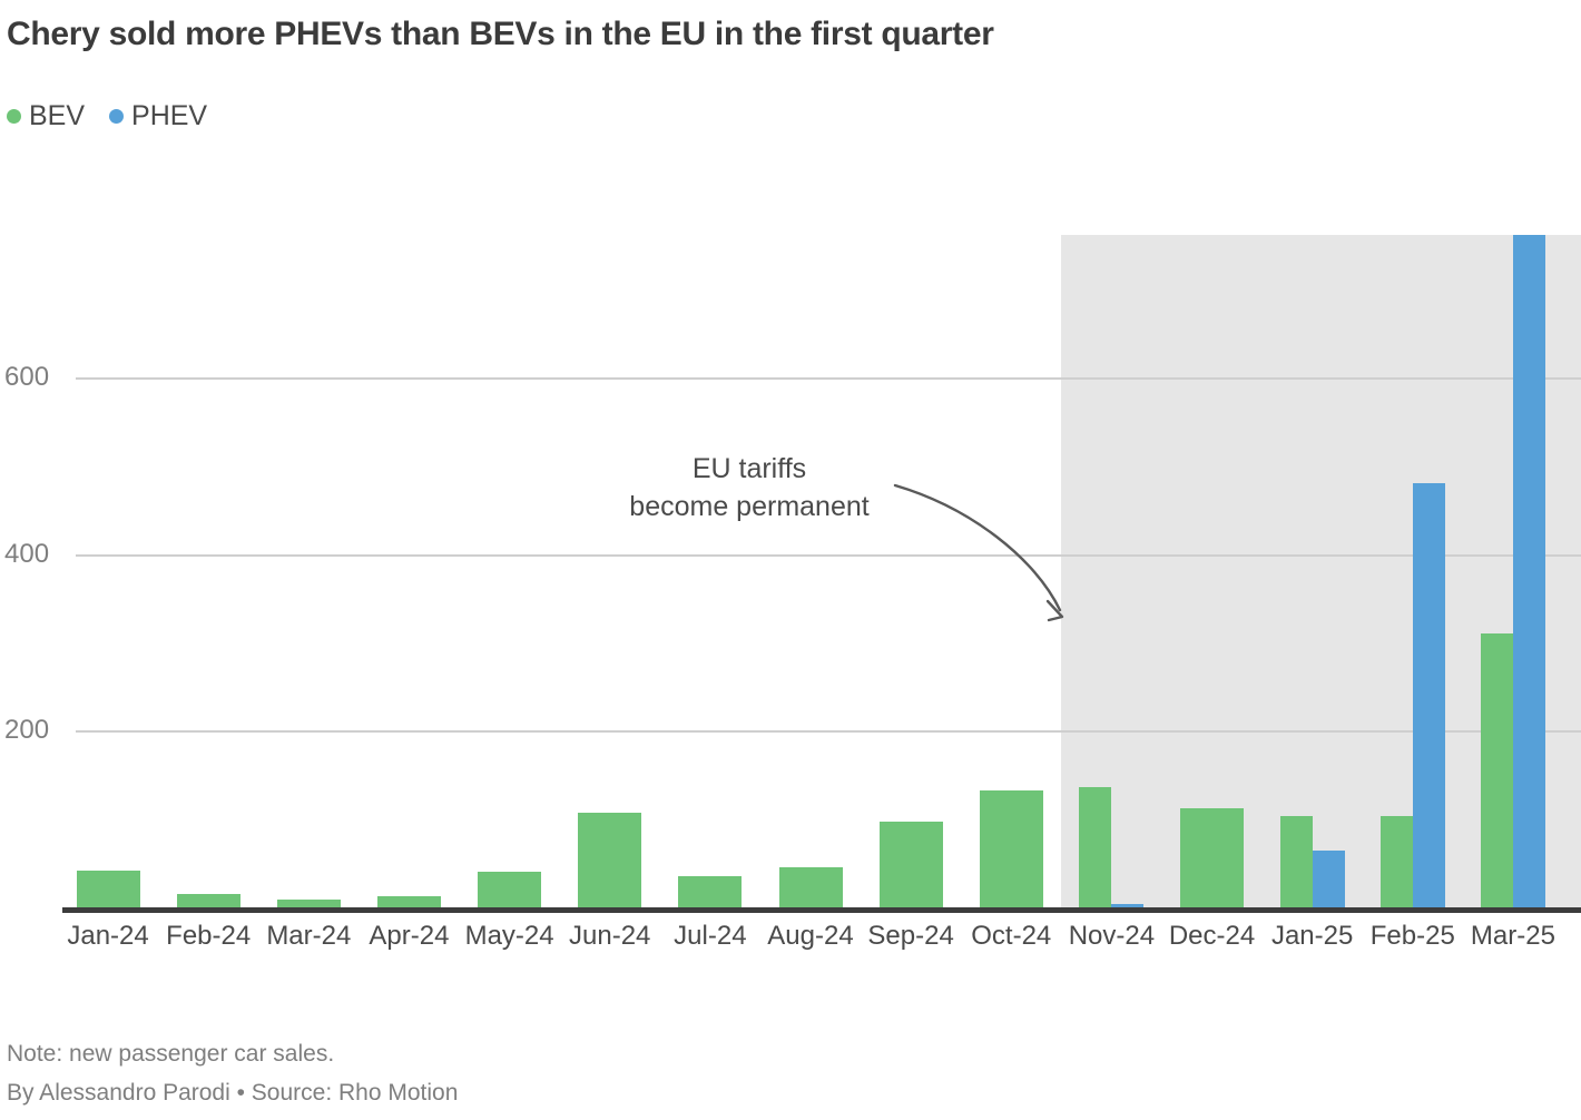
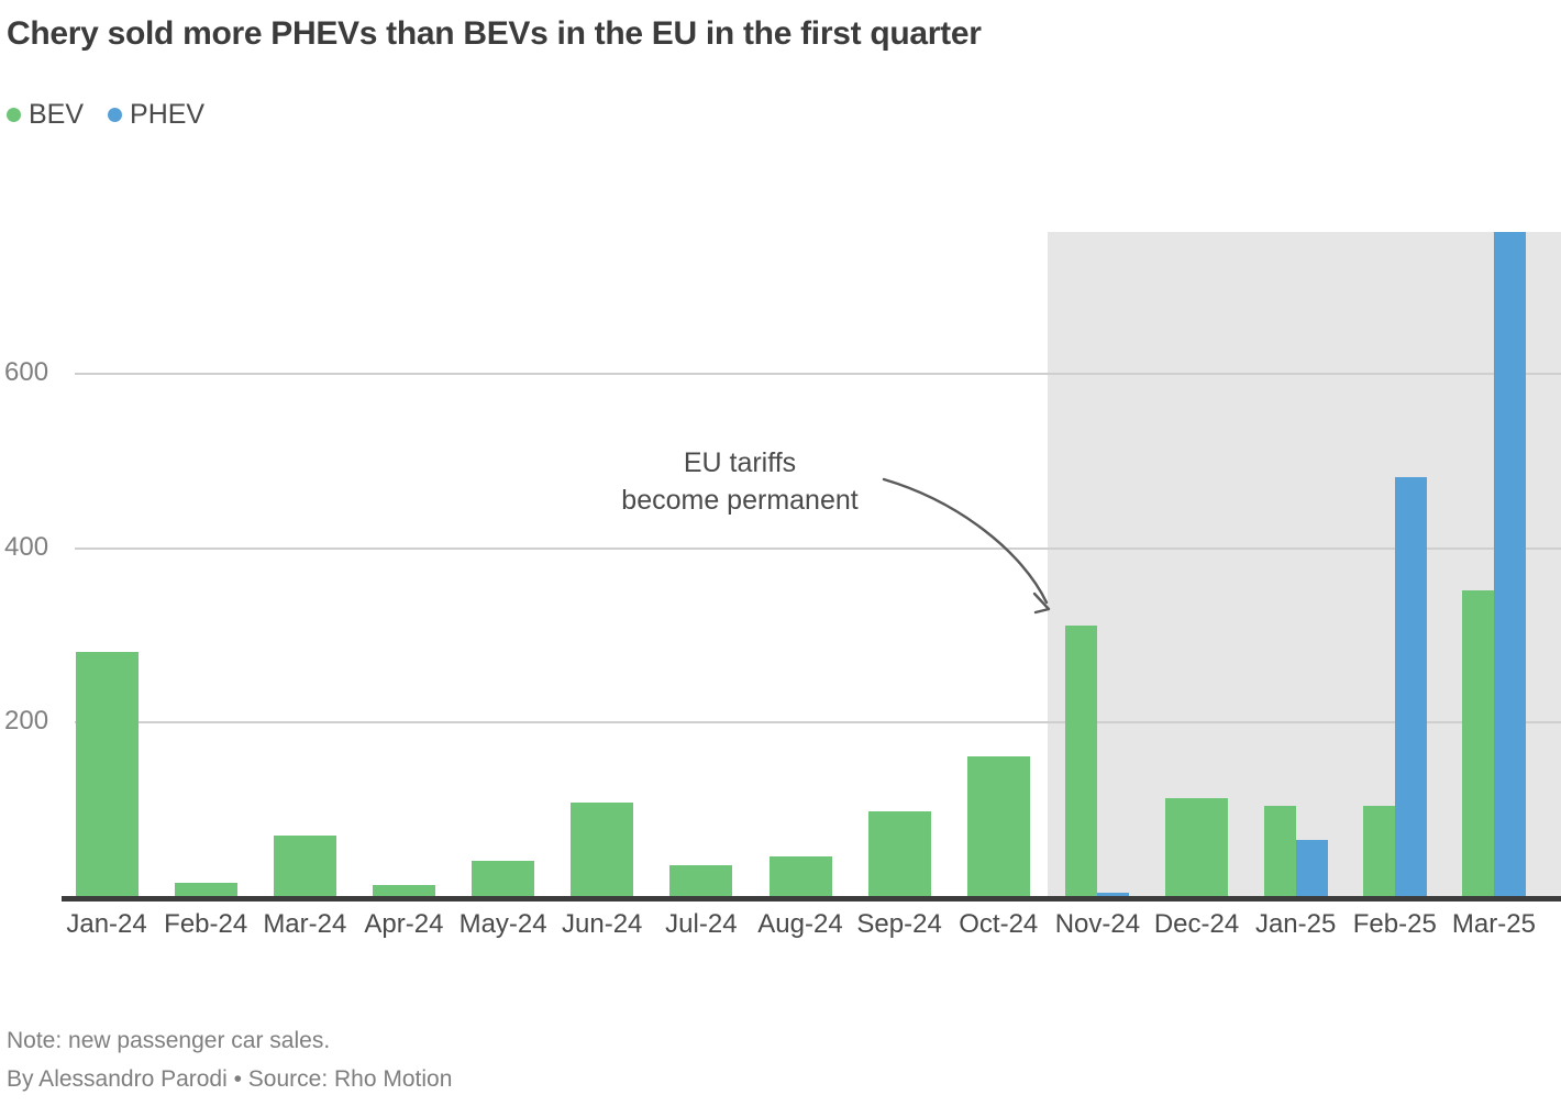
BEV/Jan-24: 40 -> 280
BEV/Mar-24: 10 -> 70
BEV/Oct-24: 130 -> 160
BEV/Nov-24: 140 -> 310
BEV/Mar-25: 310 -> 350
